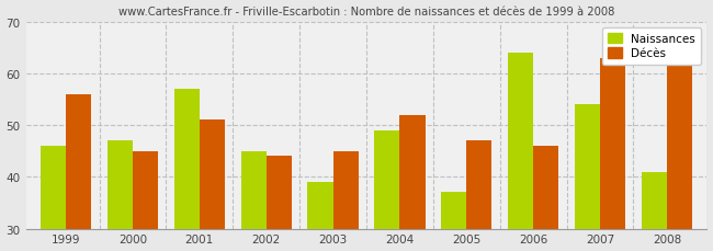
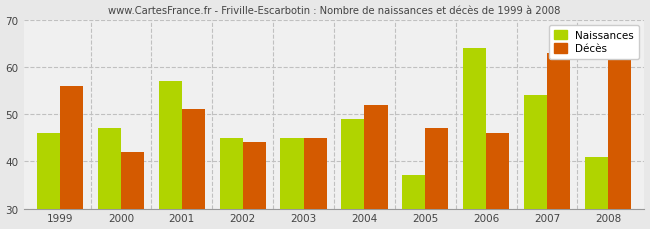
Décès/2000: 45 -> 42
Naissances/2003: 39 -> 45
